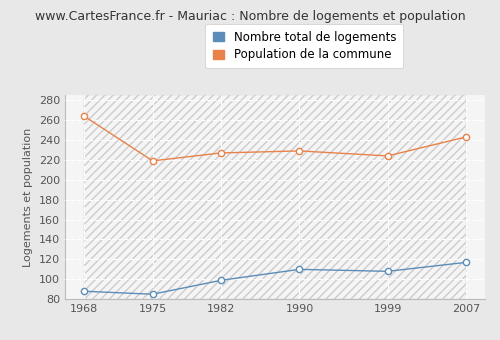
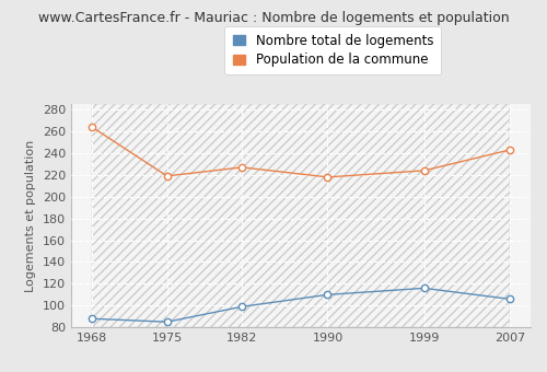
Population de la commune/1990: 229 -> 218
Nombre total de logements/1999: 108 -> 116
Nombre total de logements/2007: 117 -> 106
